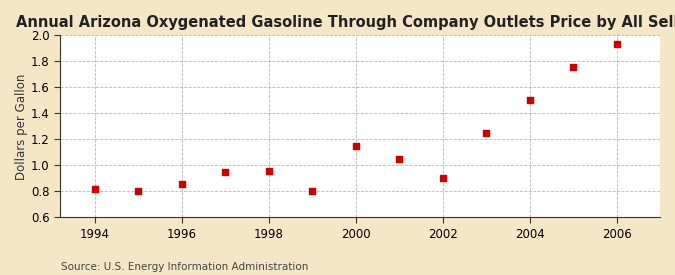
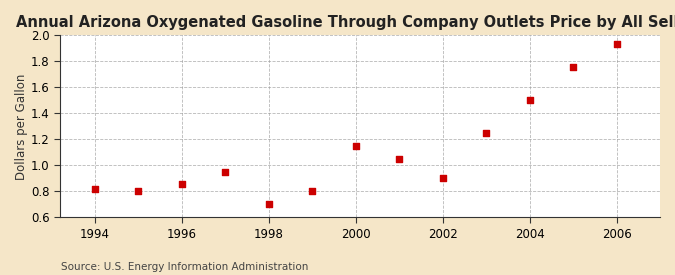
1998: 0.96 -> 0.70
